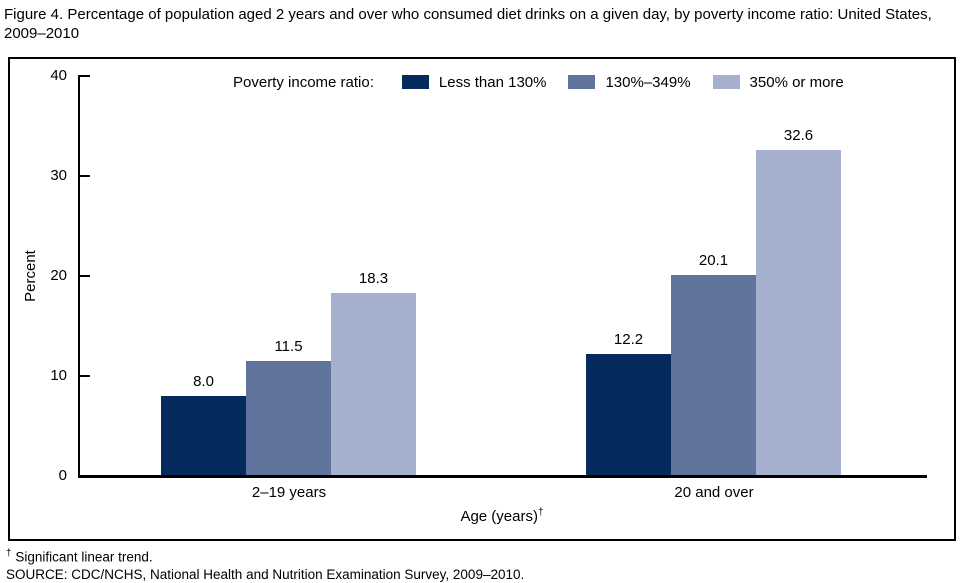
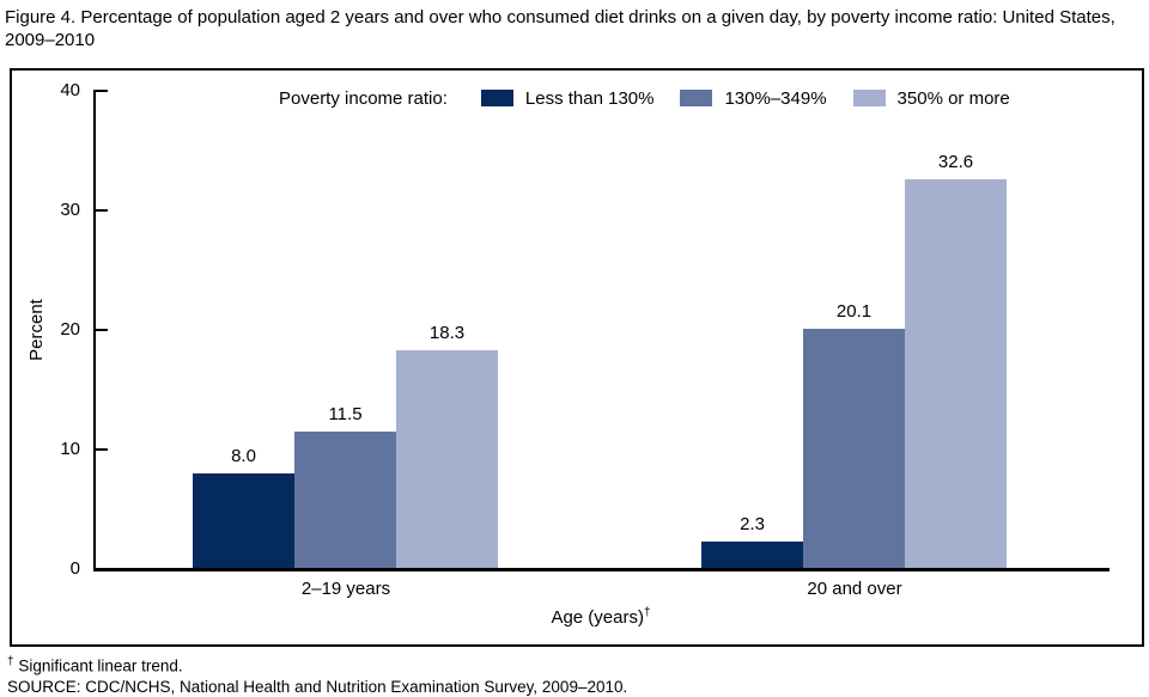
Less than 130%/20 and over: 12.2 -> 2.3
